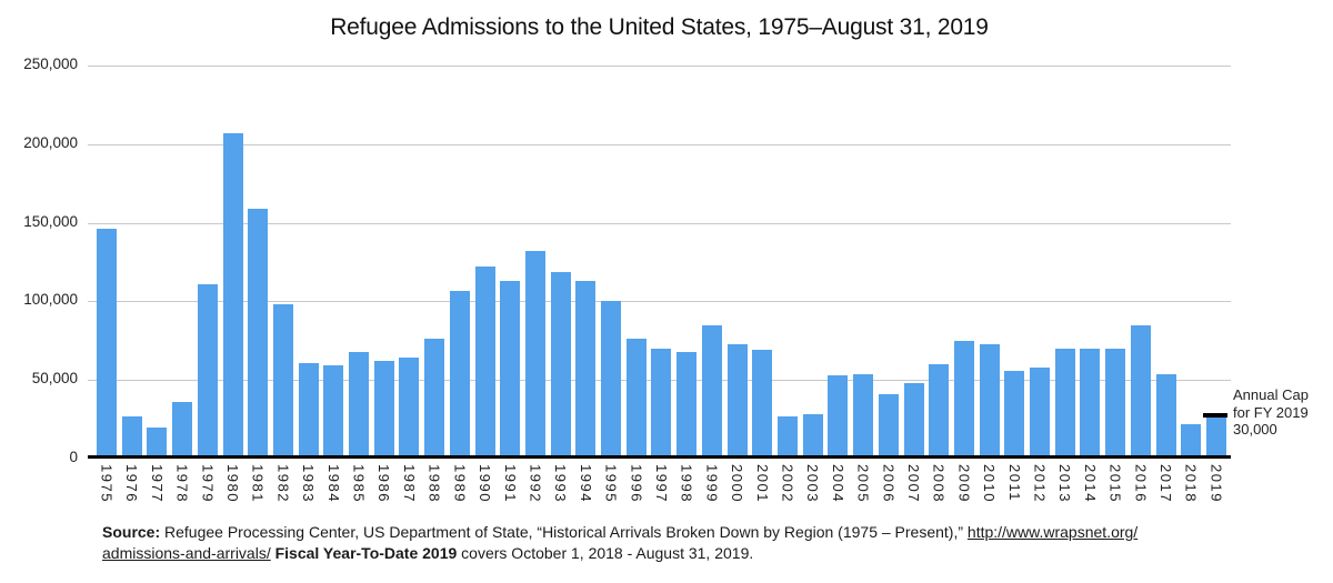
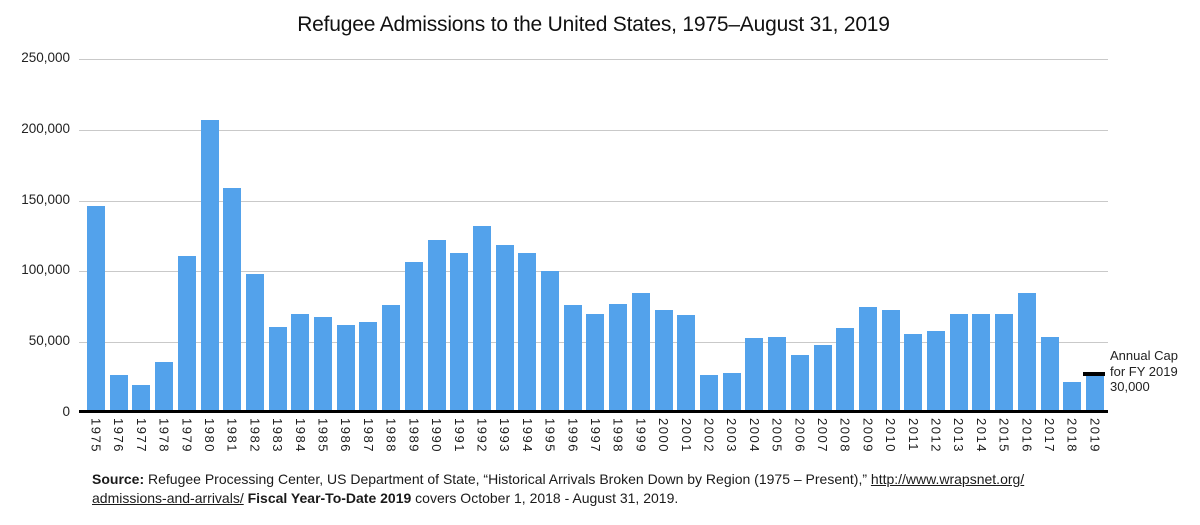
1984: 59000 -> 70000
1998: 68000 -> 77000
